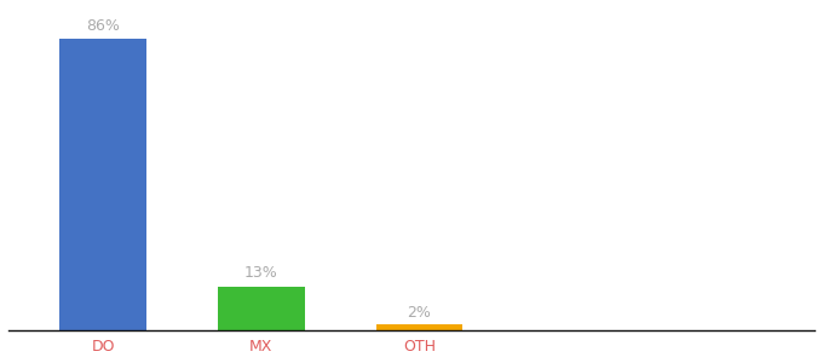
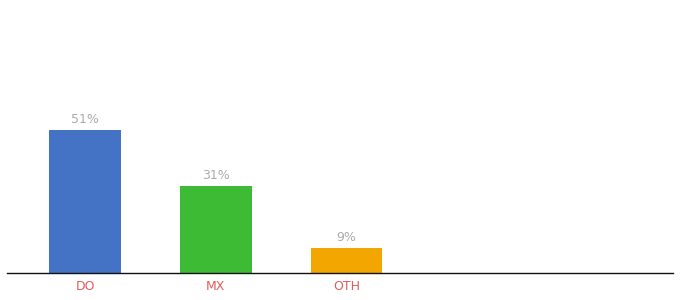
DO: 86% -> 51%
MX: 13% -> 31%
OTH: 2% -> 9%
